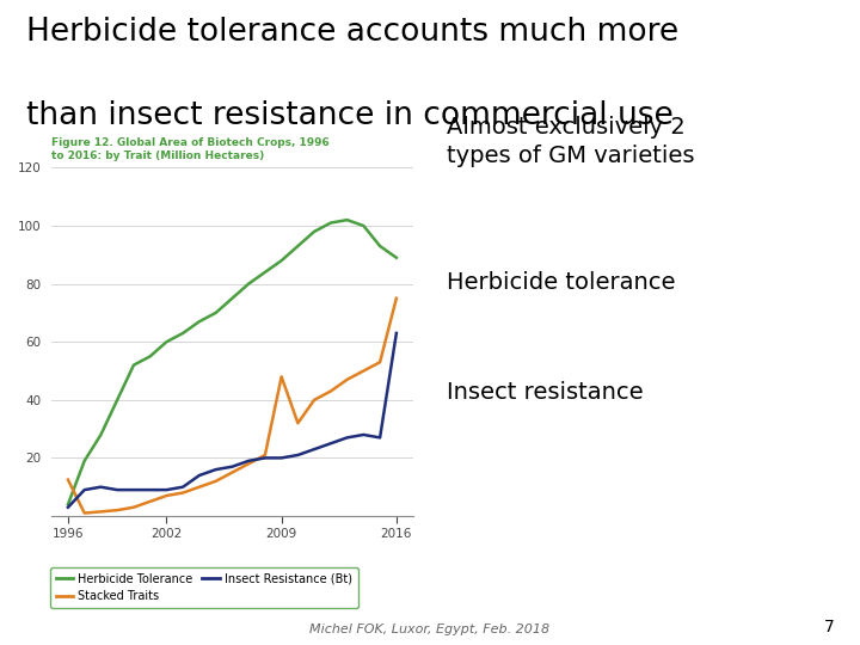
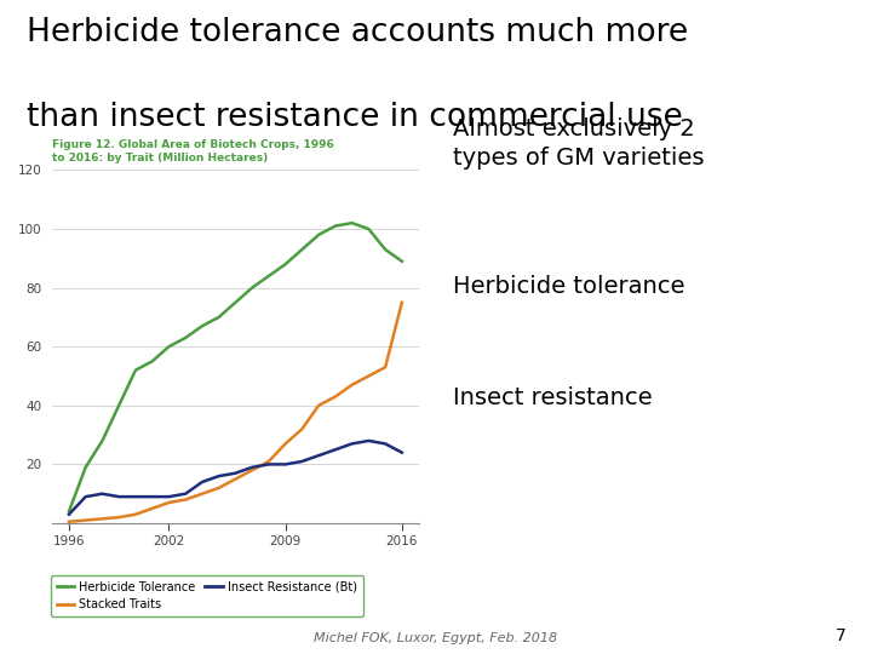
Stacked Traits/1996: 12.5 -> 0.5
Stacked Traits/2009: 48.0 -> 27.0
Insect Resistance (Bt)/2016: 63 -> 24
